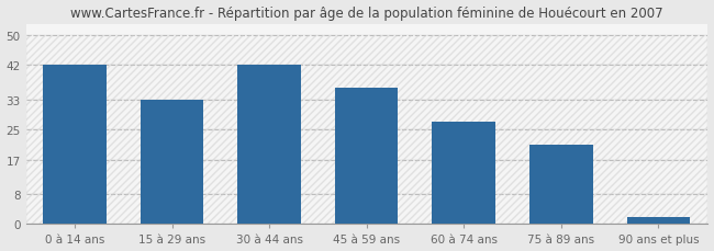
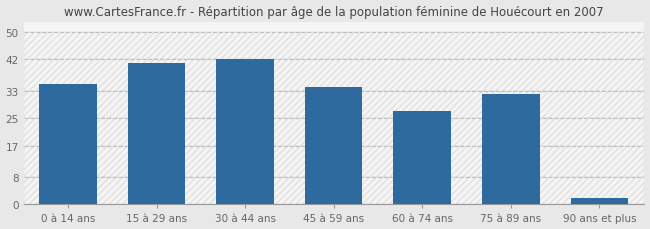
0 à 14 ans: 42 -> 35
15 à 29 ans: 33 -> 41
45 à 59 ans: 36 -> 34
75 à 89 ans: 21 -> 32
